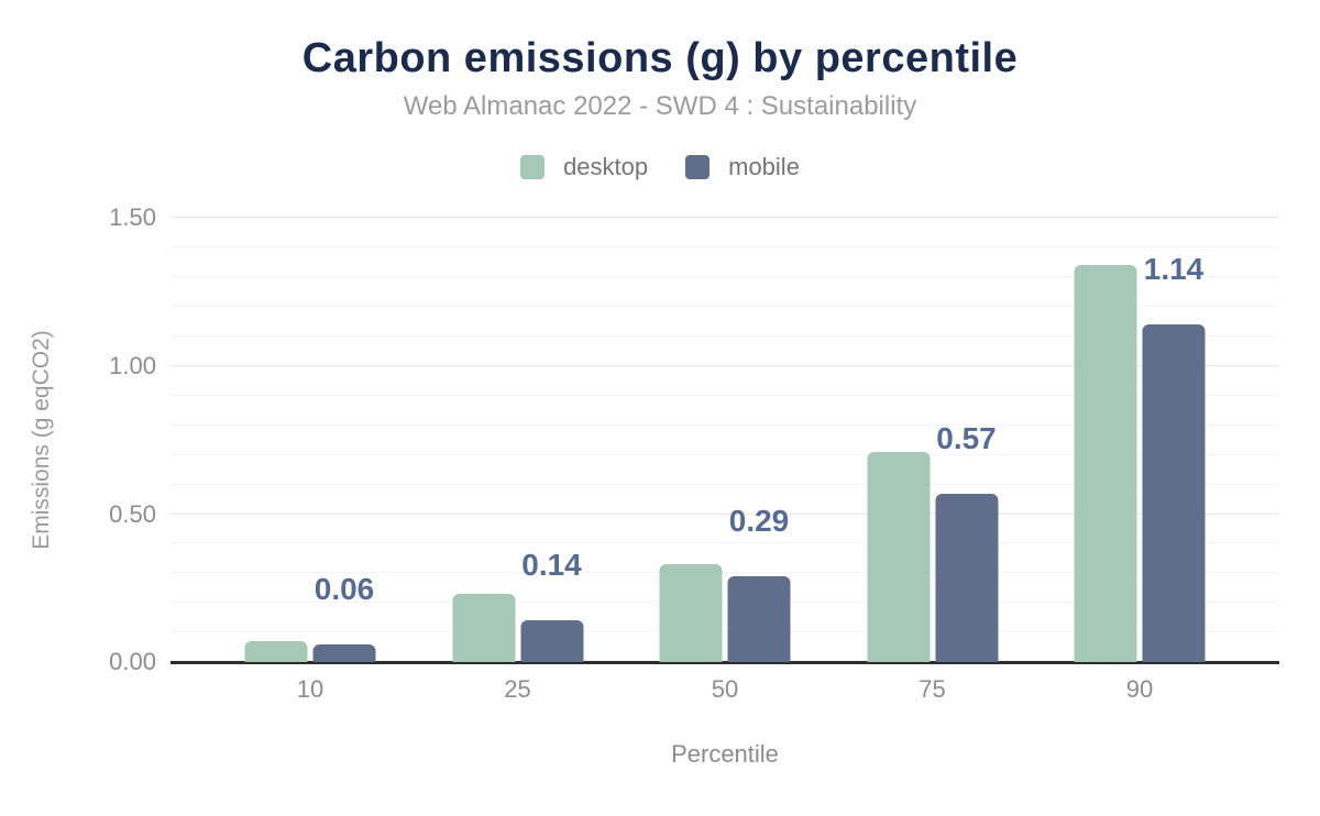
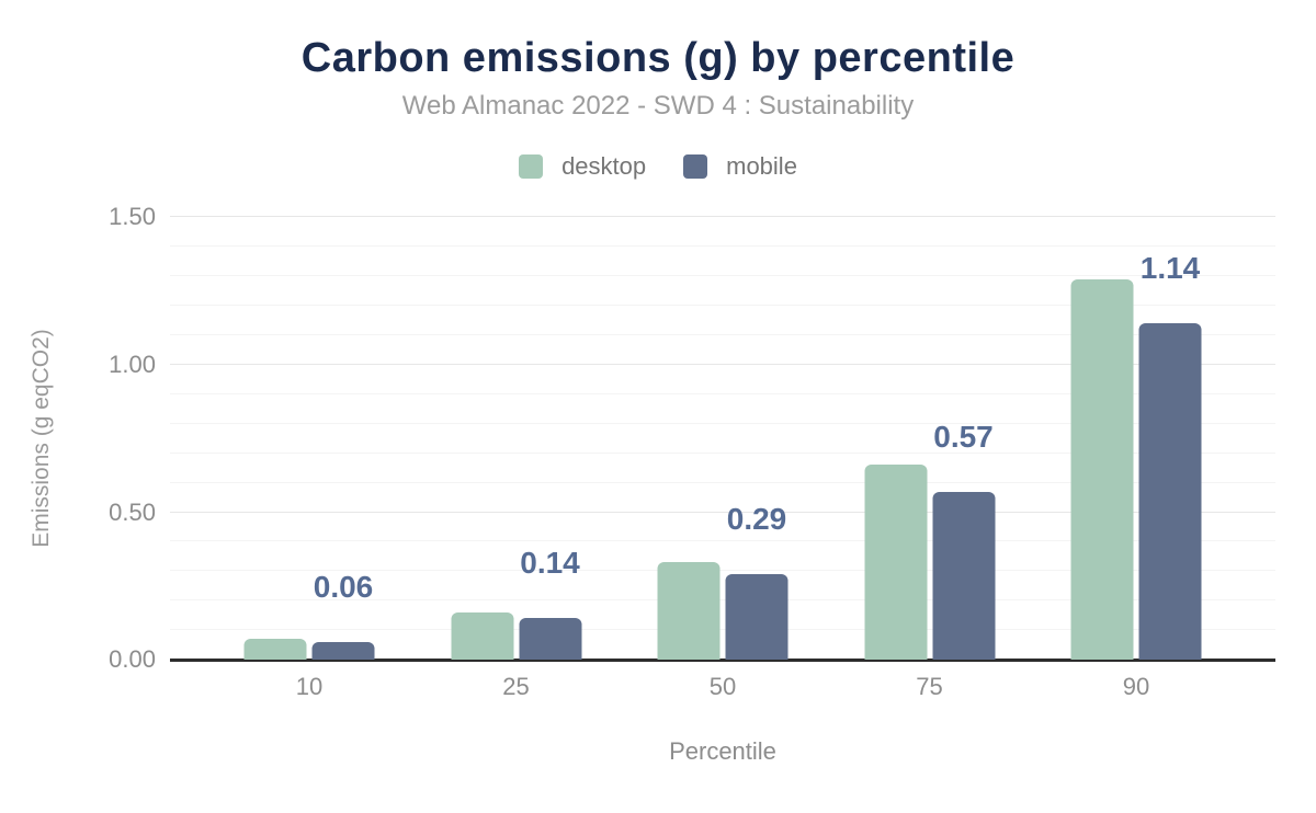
desktop/25: 0.23 -> 0.16
desktop/75: 0.71 -> 0.66
desktop/90: 1.34 -> 1.29
